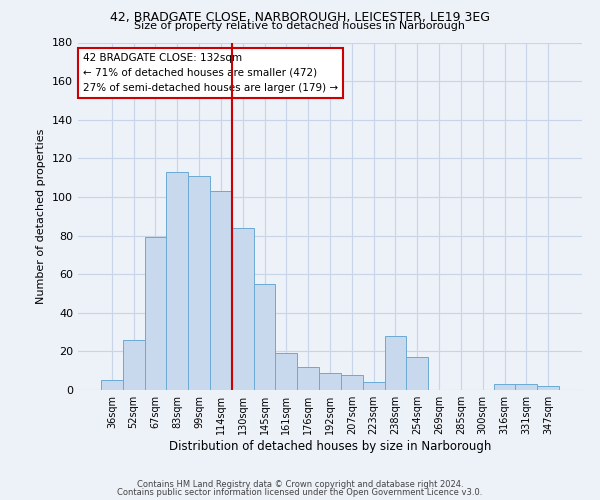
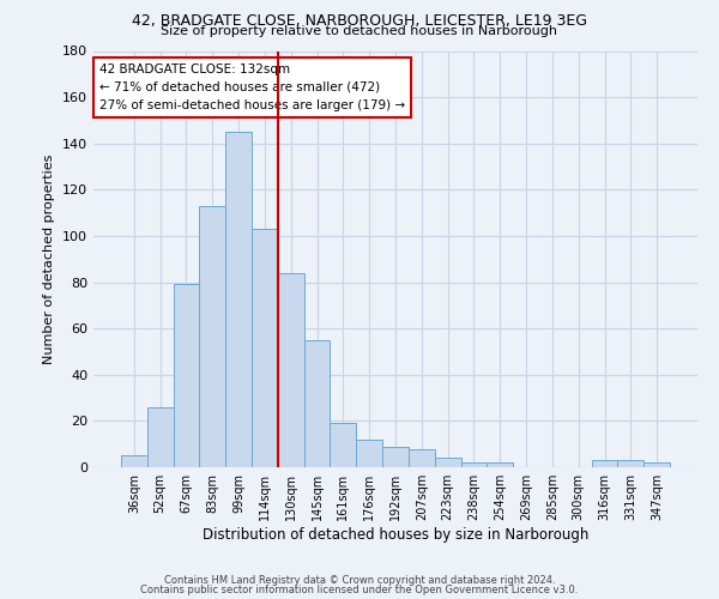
99sqm: 111 -> 145
238sqm: 28 -> 2
254sqm: 17 -> 2
